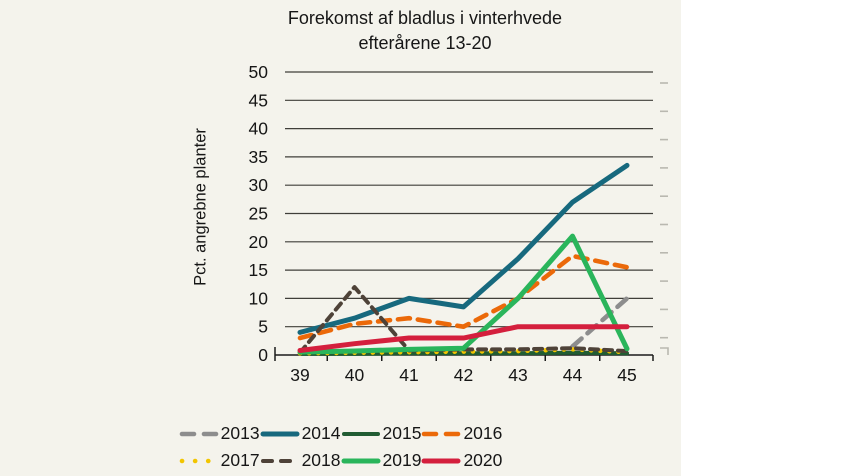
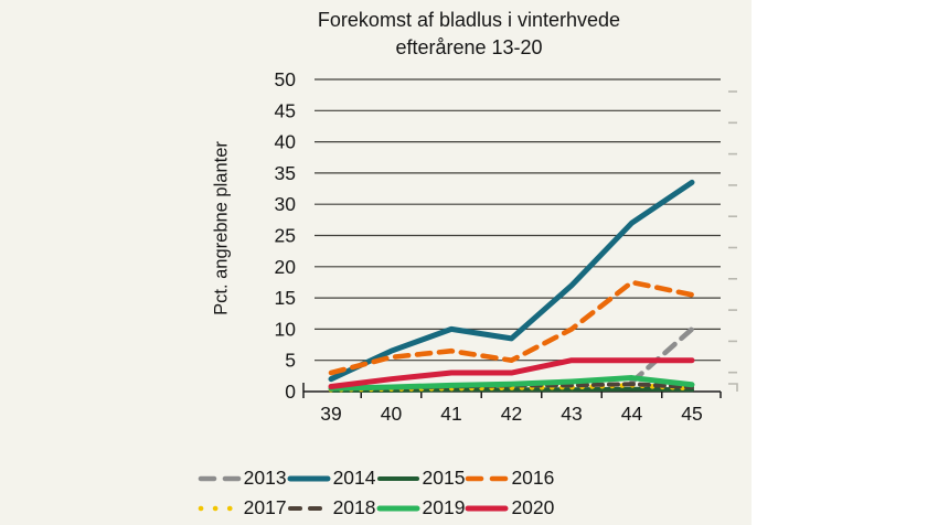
2014/39: 4 -> 2
2018/40: 12 -> 1
2019/43: 10 -> 2
2019/44: 21 -> 2
